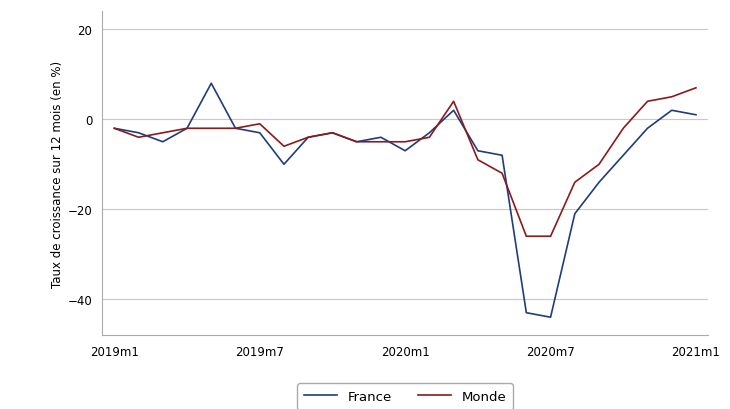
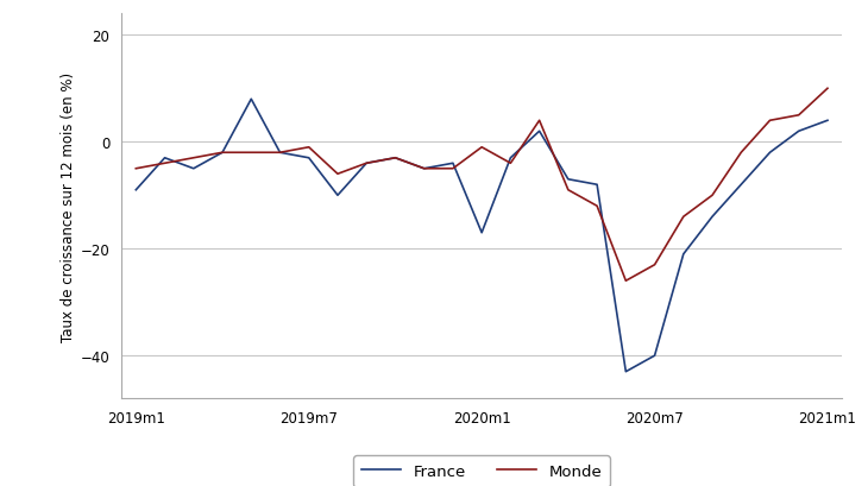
France/2019m1: -2 -> -9
Monde/2019m1: -2 -> -5
France/2020m1: -7 -> -17
Monde/2020m1: -5 -> -1
France/2020m7: -44 -> -40
Monde/2020m7: -26 -> -23
France/2021m1: 1 -> 4
Monde/2021m1: 7 -> 10
